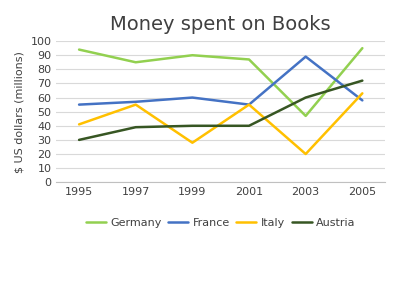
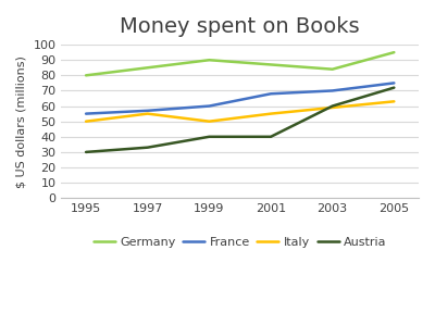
Germany/1995: 94 -> 80
Italy/1995: 41 -> 50
Austria/1997: 39 -> 33
Italy/1999: 28 -> 50
France/2001: 55 -> 68
Germany/2003: 47 -> 84
France/2003: 89 -> 70
Italy/2003: 20 -> 59
France/2005: 58 -> 75
